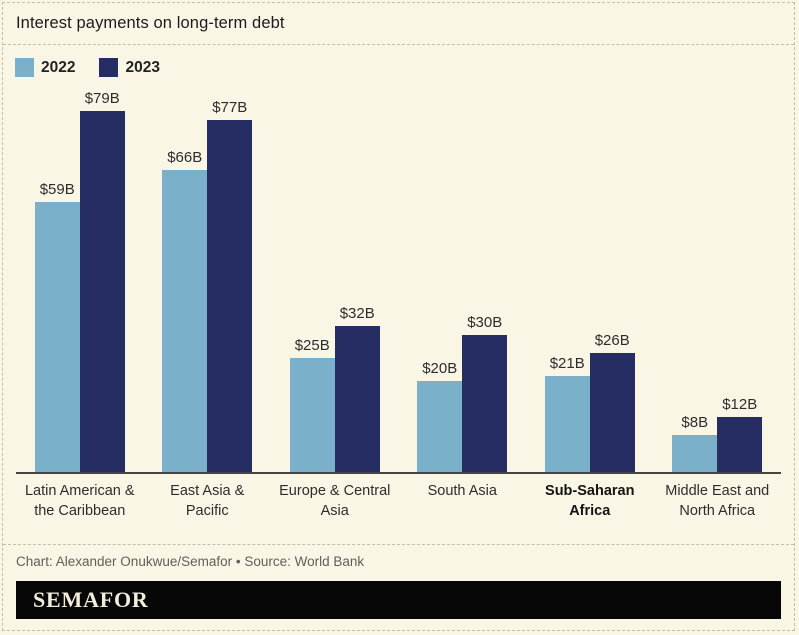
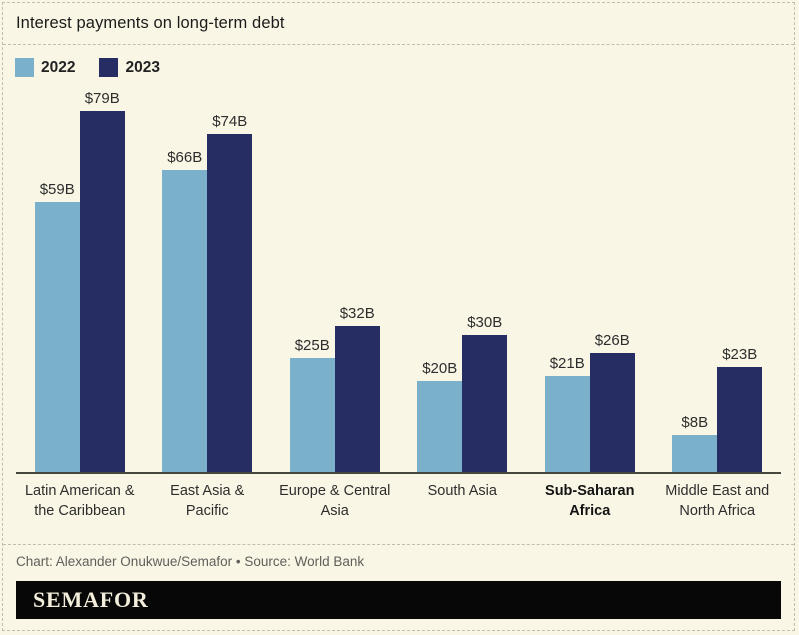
2023/East Asia & Pacific: $77B -> $74B
2023/Middle East and North Africa: $12B -> $23B
